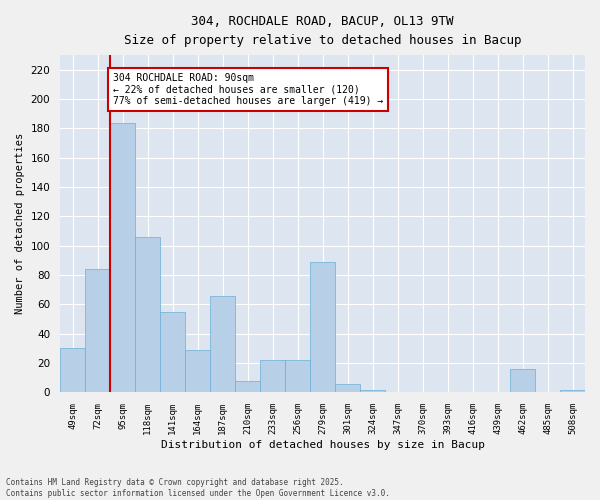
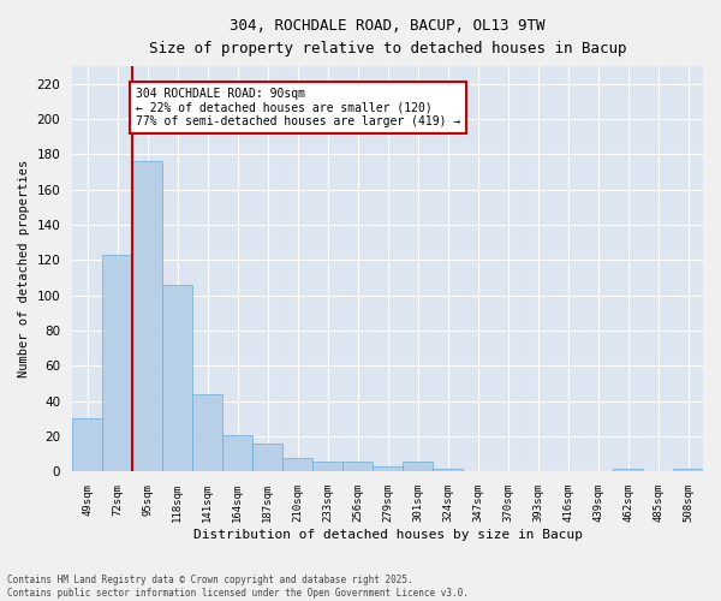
72sqm: 84 -> 123
95sqm: 184 -> 176
141sqm: 55 -> 44
164sqm: 29 -> 21
187sqm: 66 -> 16
233sqm: 22 -> 6
256sqm: 22 -> 6
279sqm: 89 -> 3
462sqm: 16 -> 2
